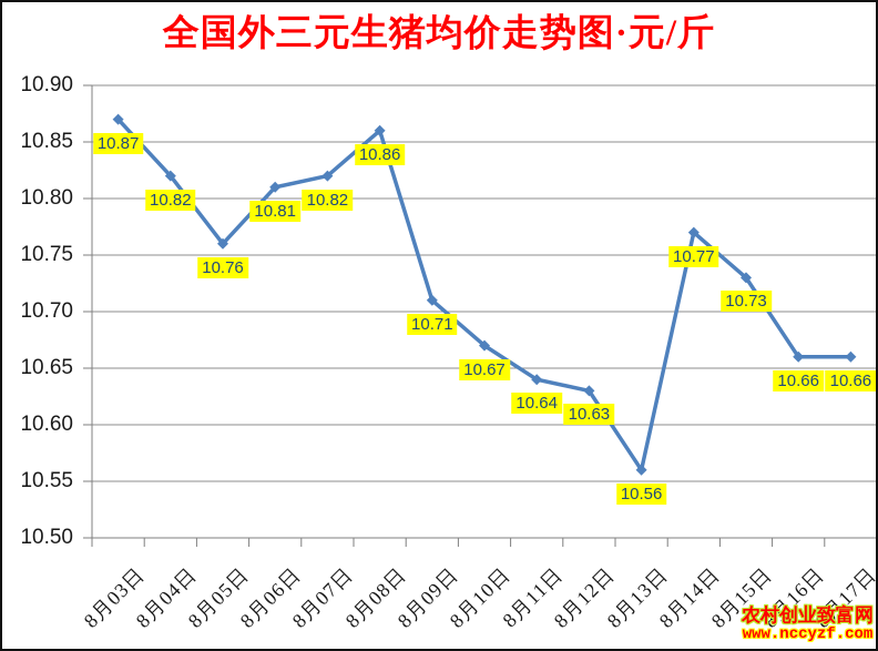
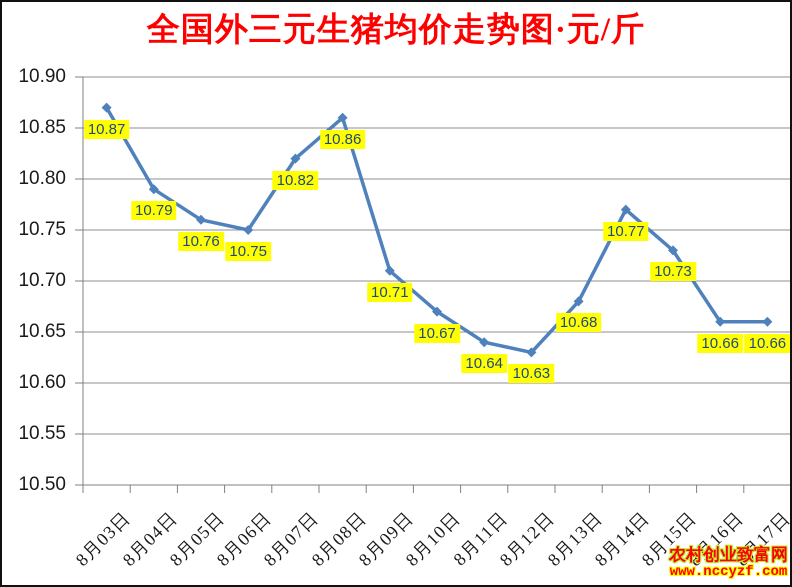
8月04日: 10.82 -> 10.79
8月06日: 10.81 -> 10.75
8月13日: 10.56 -> 10.68
